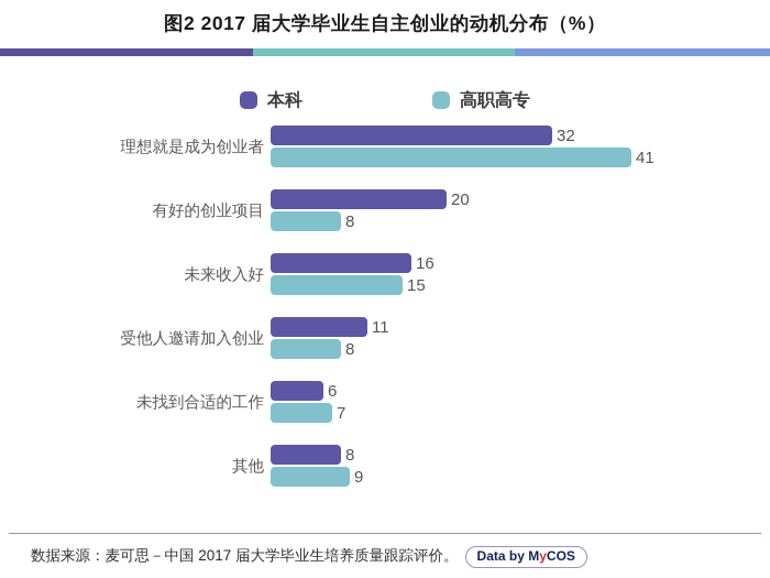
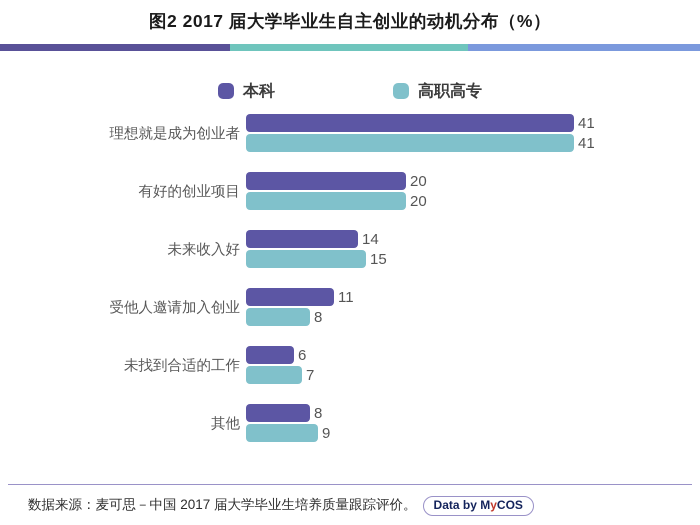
本科/理想就是成为创业者: 32 -> 41
高职高专/有好的创业项目: 8 -> 20
本科/未来收入好: 16 -> 14
